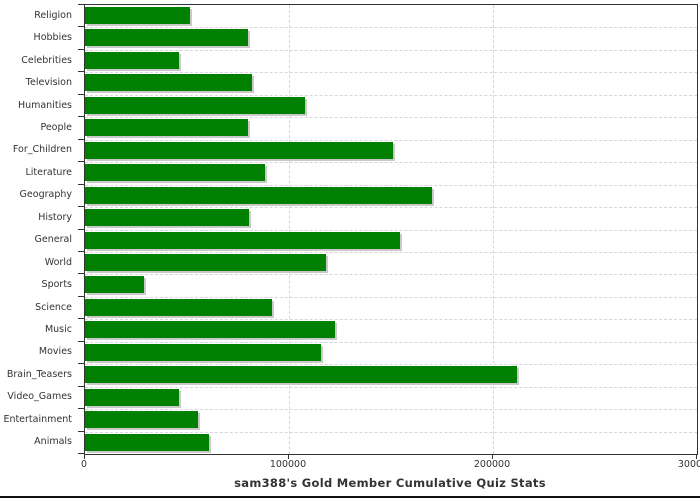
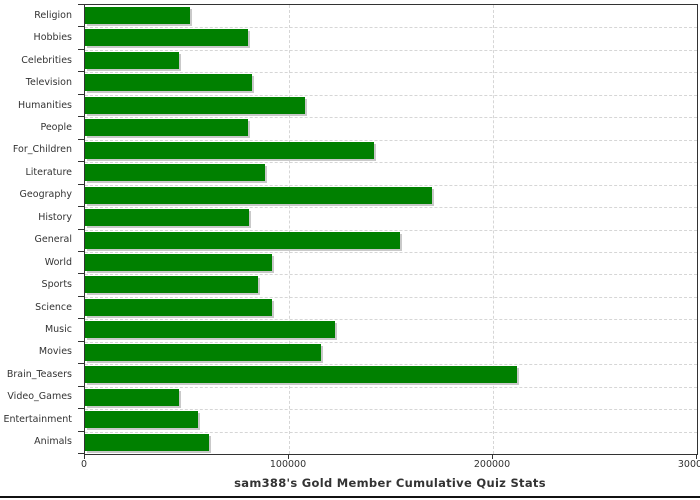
For_Children: 151000 -> 142000
World: 118000 -> 92000
Sports: 29000 -> 85000
